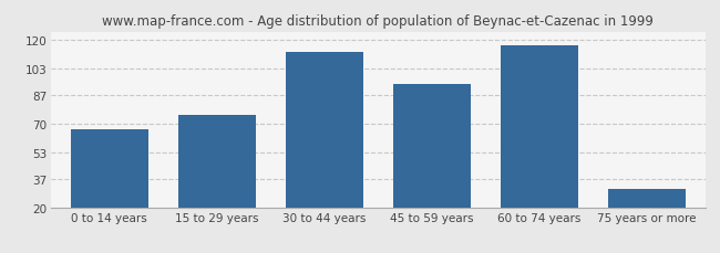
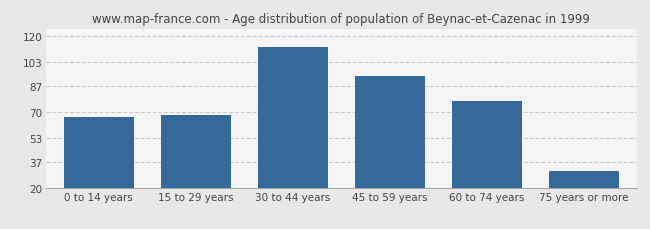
15 to 29 years: 75 -> 68
60 to 74 years: 117 -> 77
